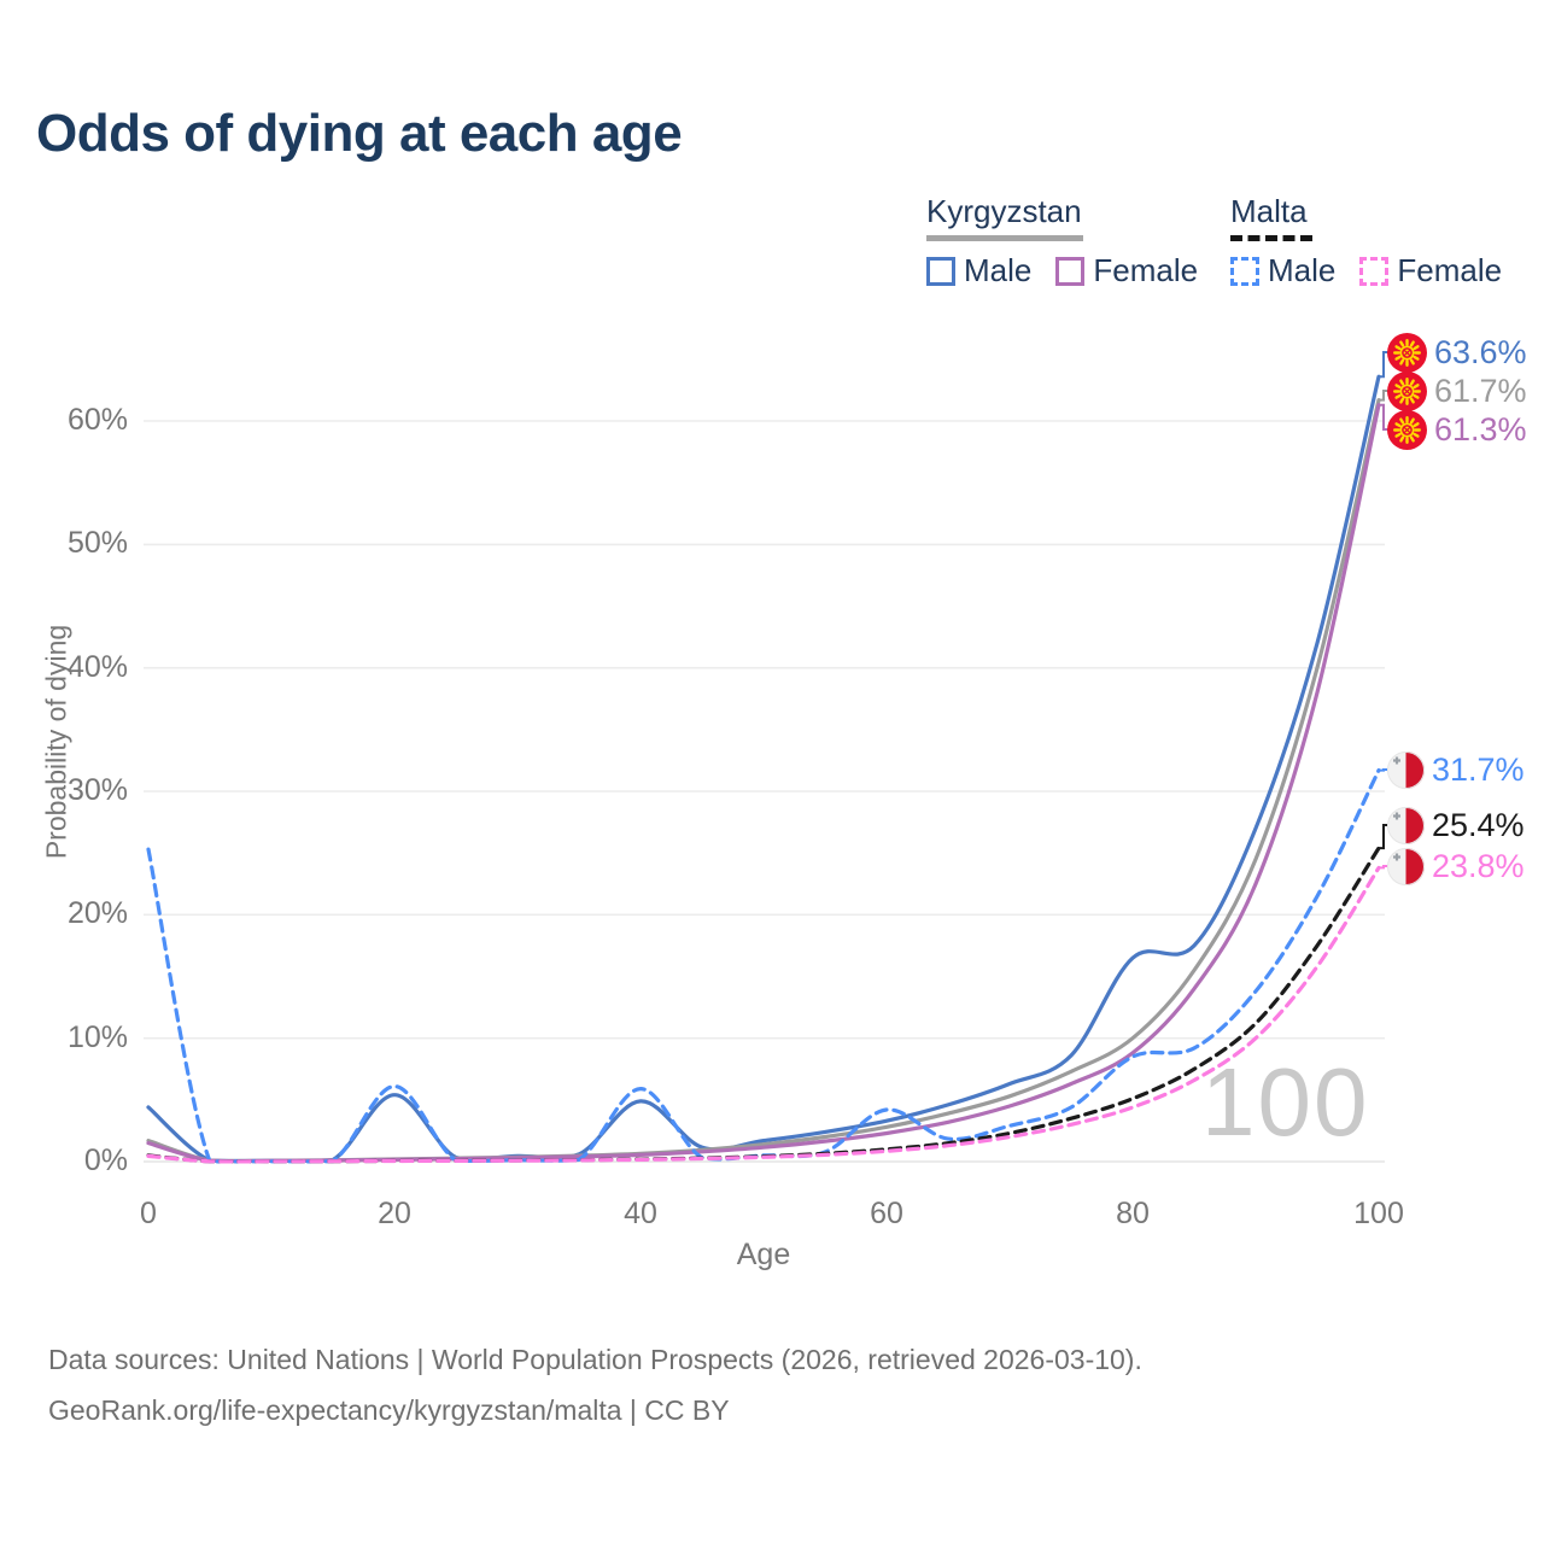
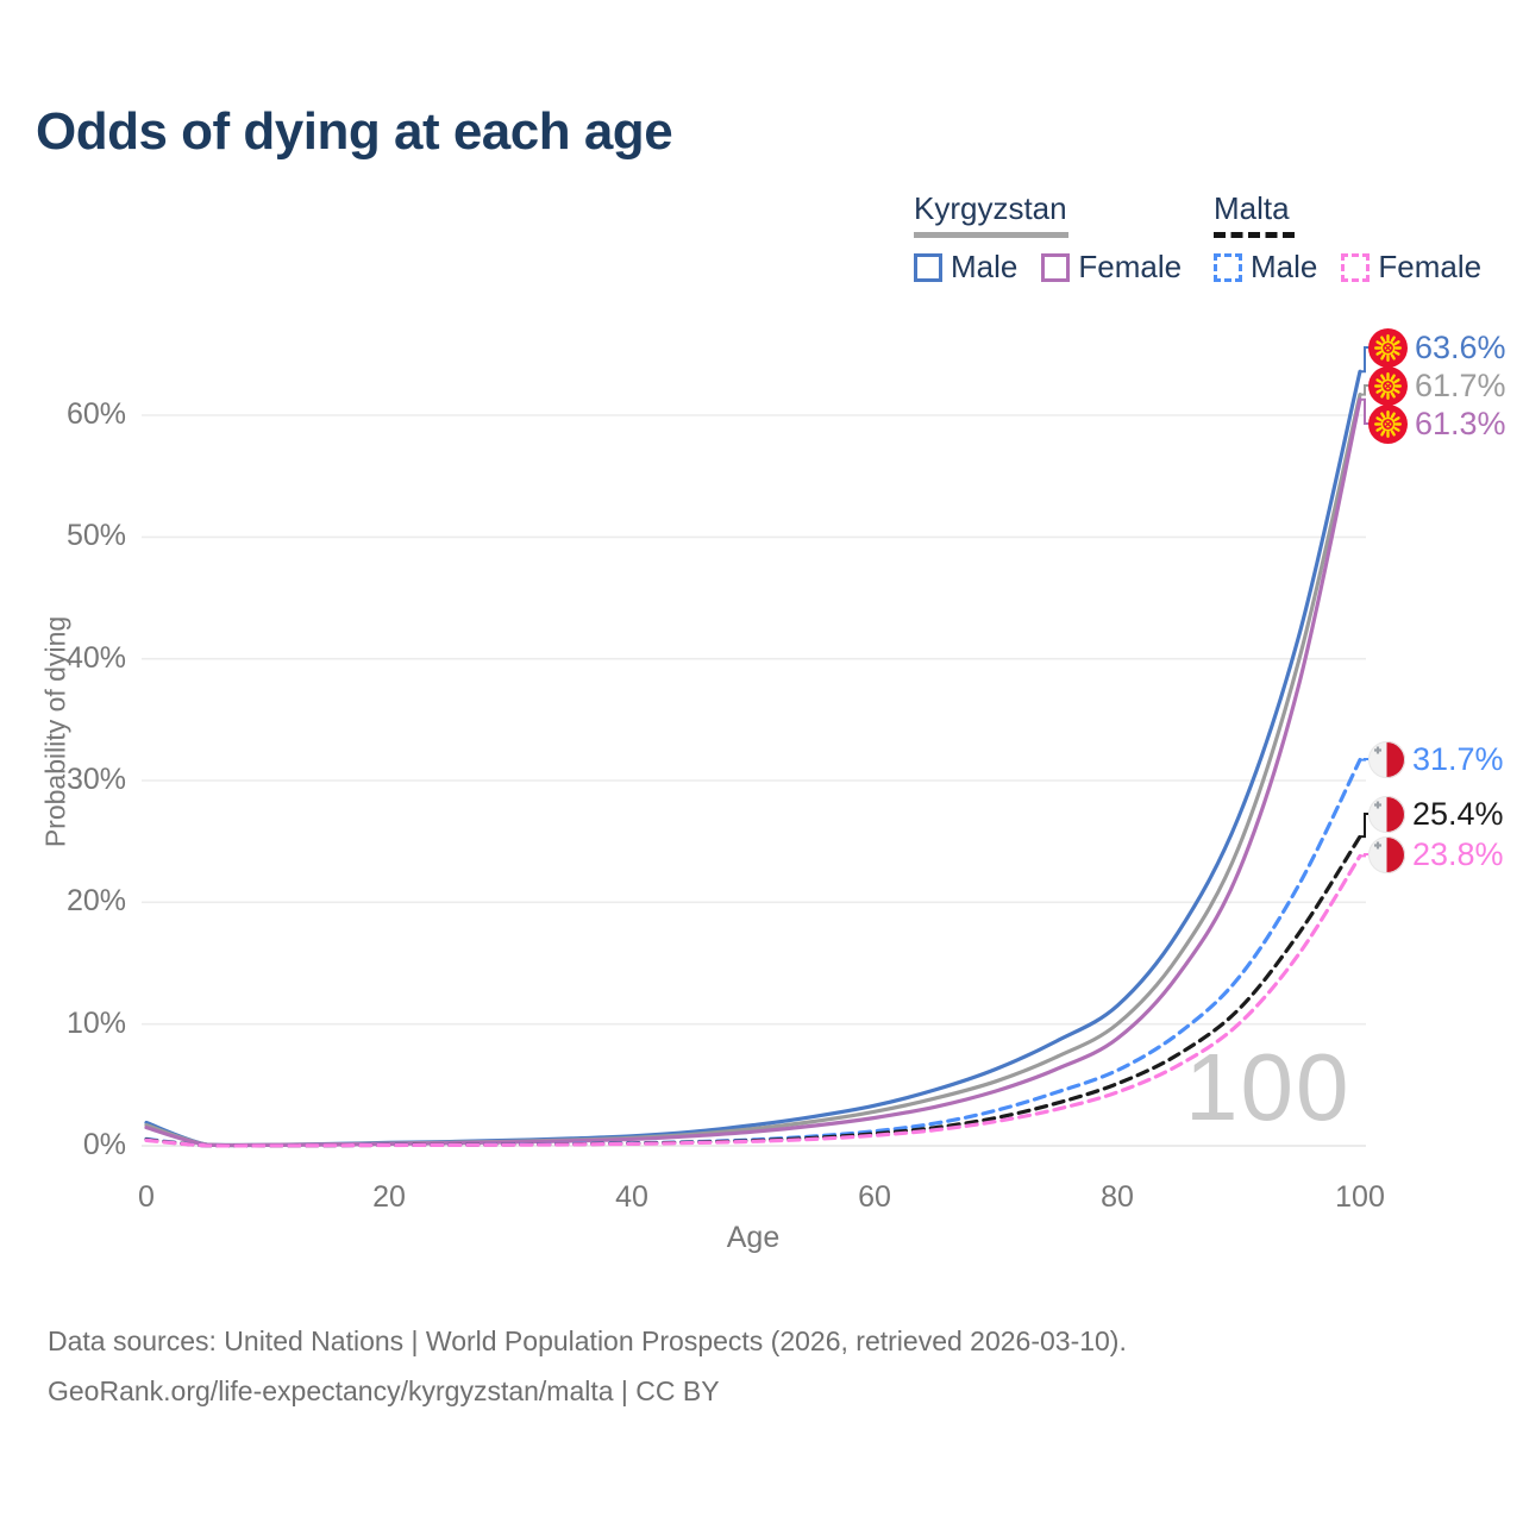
Kyrgyzstan Male/0: 4.4% -> 1.9%
Malta Male/0: 25.3% -> 0.6%
Kyrgyzstan Male/20: 5.4% -> 0.2%
Malta Male/20: 6.1% -> 0.1%
Kyrgyzstan Male/40: 4.9% -> 0.8%
Malta Male/40: 5.9% -> 0.2%
Malta Male/60: 4.2% -> 1.2%
Kyrgyzstan Male/80: 16.5% -> 11.5%
Malta Male/80: 8.5% -> 6.2%
